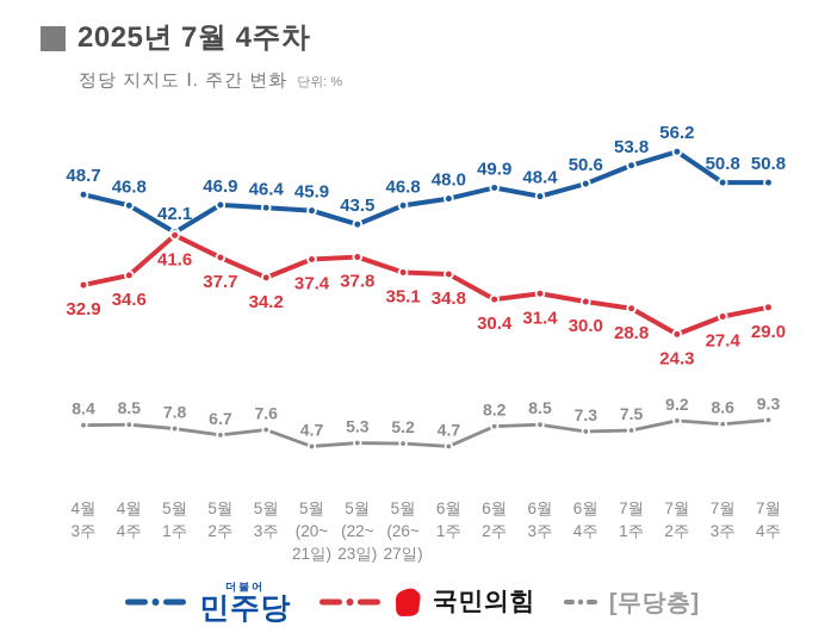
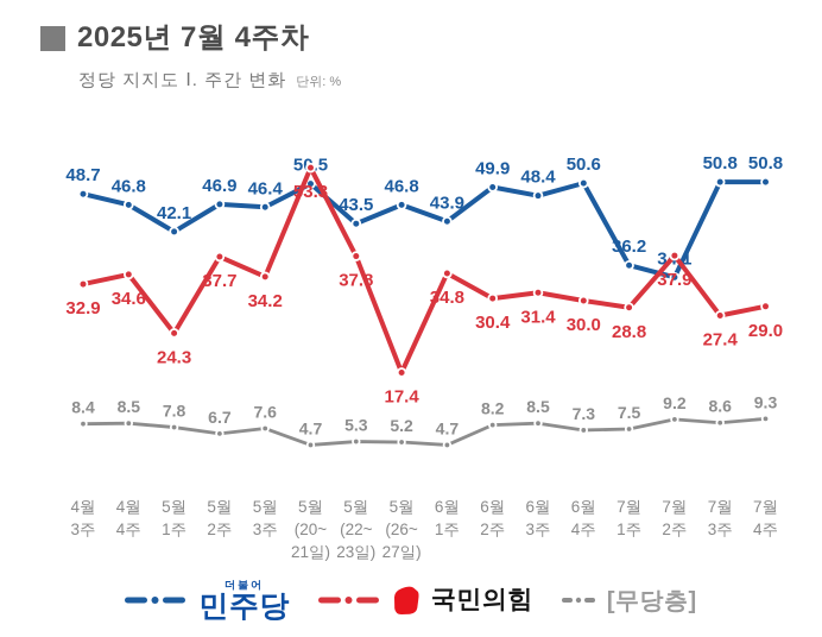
국민의힘/5월 1주: 41.6 -> 24.3
민주당/5월 (20~ 21일): 45.9 -> 50.5
국민의힘/5월 (20~ 21일): 37.4 -> 53.3
국민의힘/5월 (26~ 27일): 35.1 -> 17.4
민주당/6월 1주: 48.0 -> 43.9
민주당/7월 1주: 53.8 -> 36.2
민주당/7월 2주: 56.2 -> 34.1
국민의힘/7월 2주: 24.3 -> 37.9
